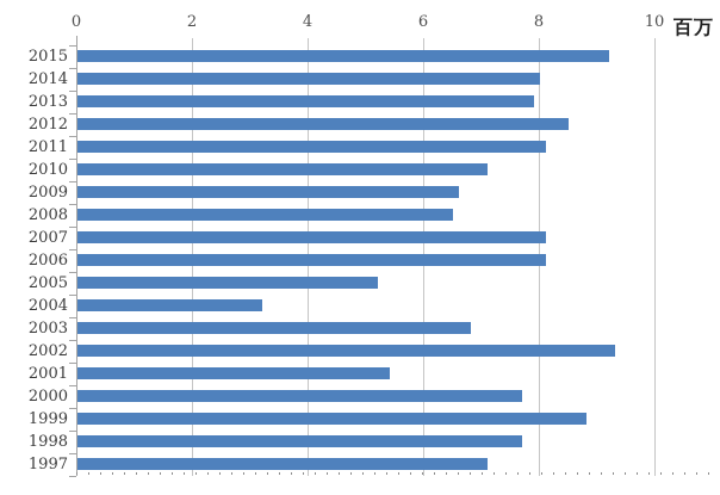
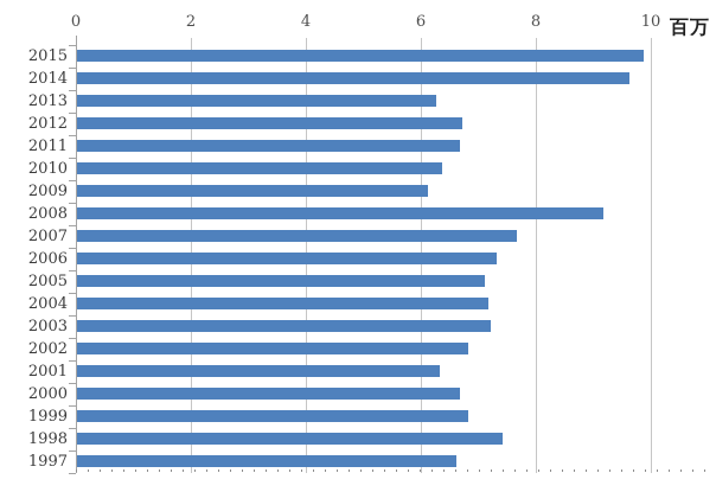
2015: 9.2 -> 9.8
2014: 8.0 -> 9.6
2013: 7.9 -> 6.2
2012: 8.5 -> 6.7
2011: 8.1 -> 6.7
2010: 7.1 -> 6.3
2009: 6.6 -> 6.1
2008: 6.5 -> 9.2
2007: 8.1 -> 7.7
2006: 8.1 -> 7.3
2005: 5.2 -> 7.1
2004: 3.2 -> 7.2
2003: 6.8 -> 7.2
2002: 9.3 -> 6.8
2001: 5.4 -> 6.3
2000: 7.7 -> 6.7
1999: 8.8 -> 6.8
1998: 7.7 -> 7.4
1997: 7.1 -> 6.6
